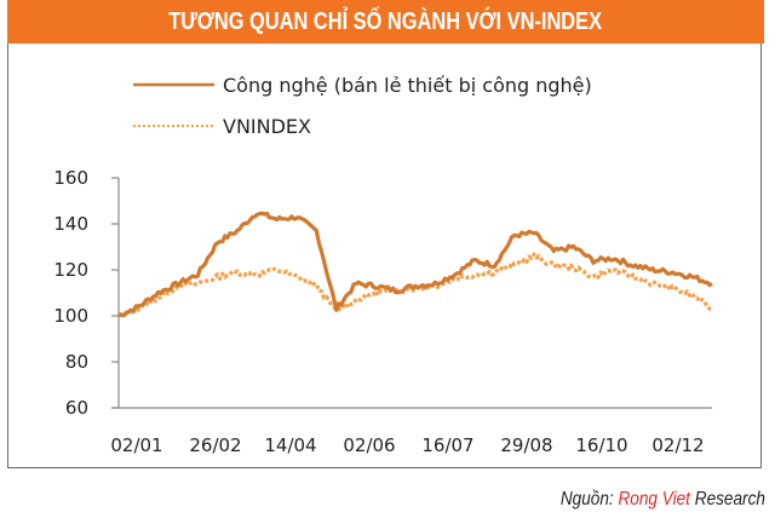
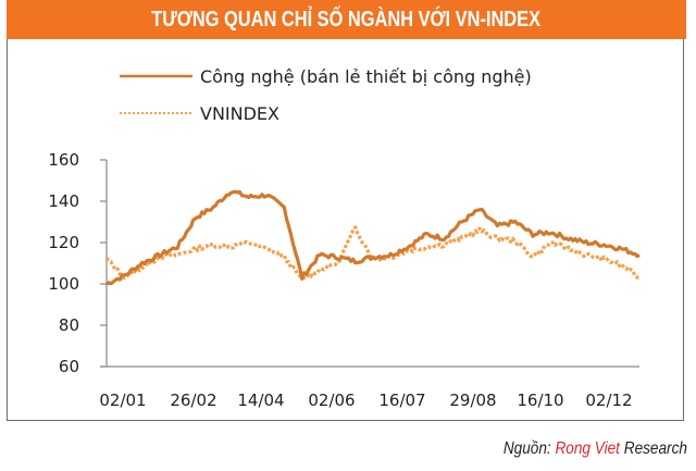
VNINDEX/02/01: 100 -> 112
VNINDEX/02/06: 111 -> 127
Công nghệ (bán lẻ thiết bị công nghệ)/29/08: 135 -> 130
VNINDEX/16/10: 117 -> 113
